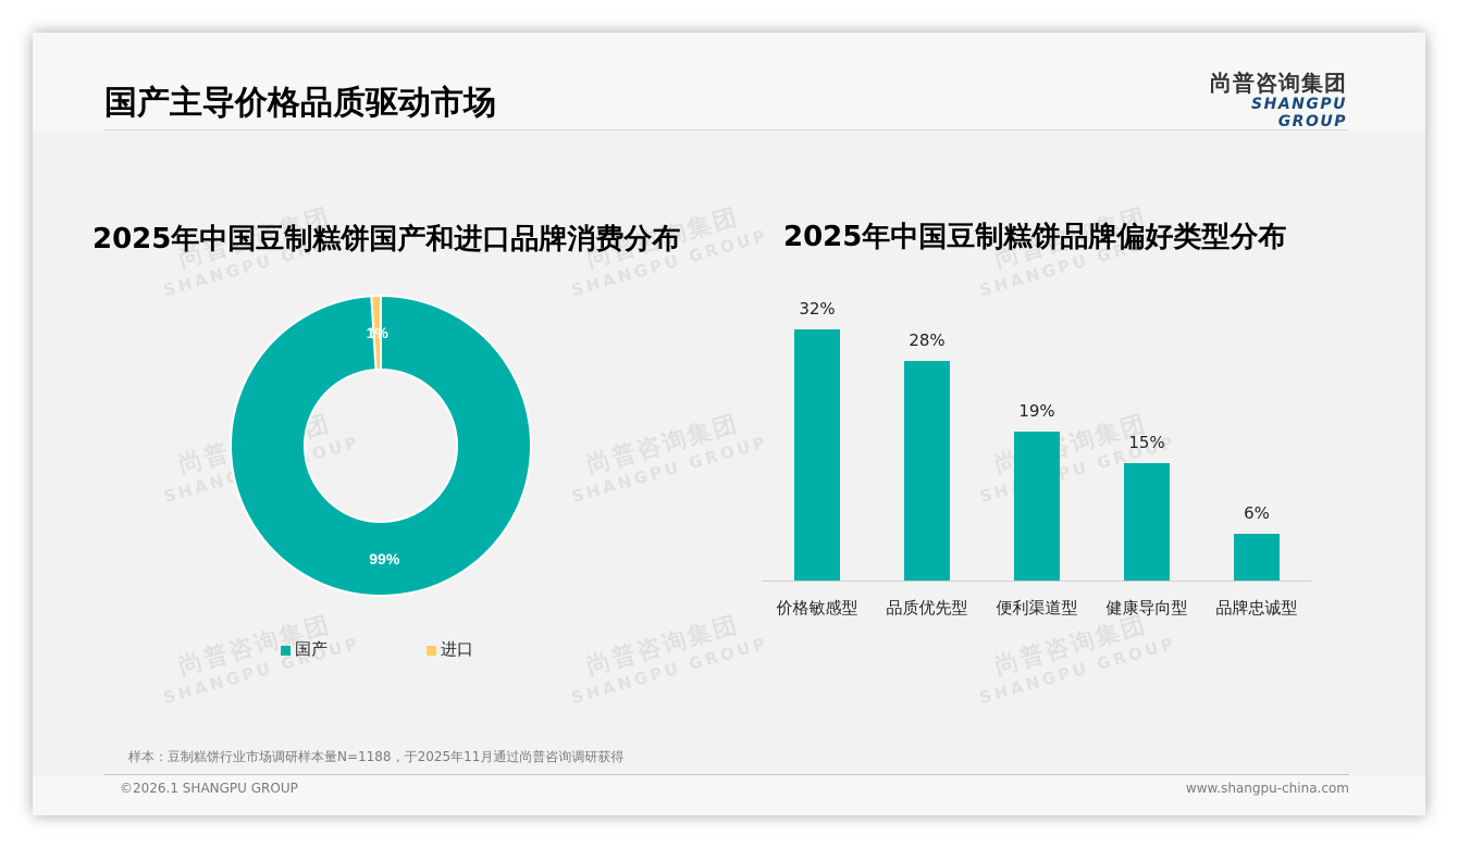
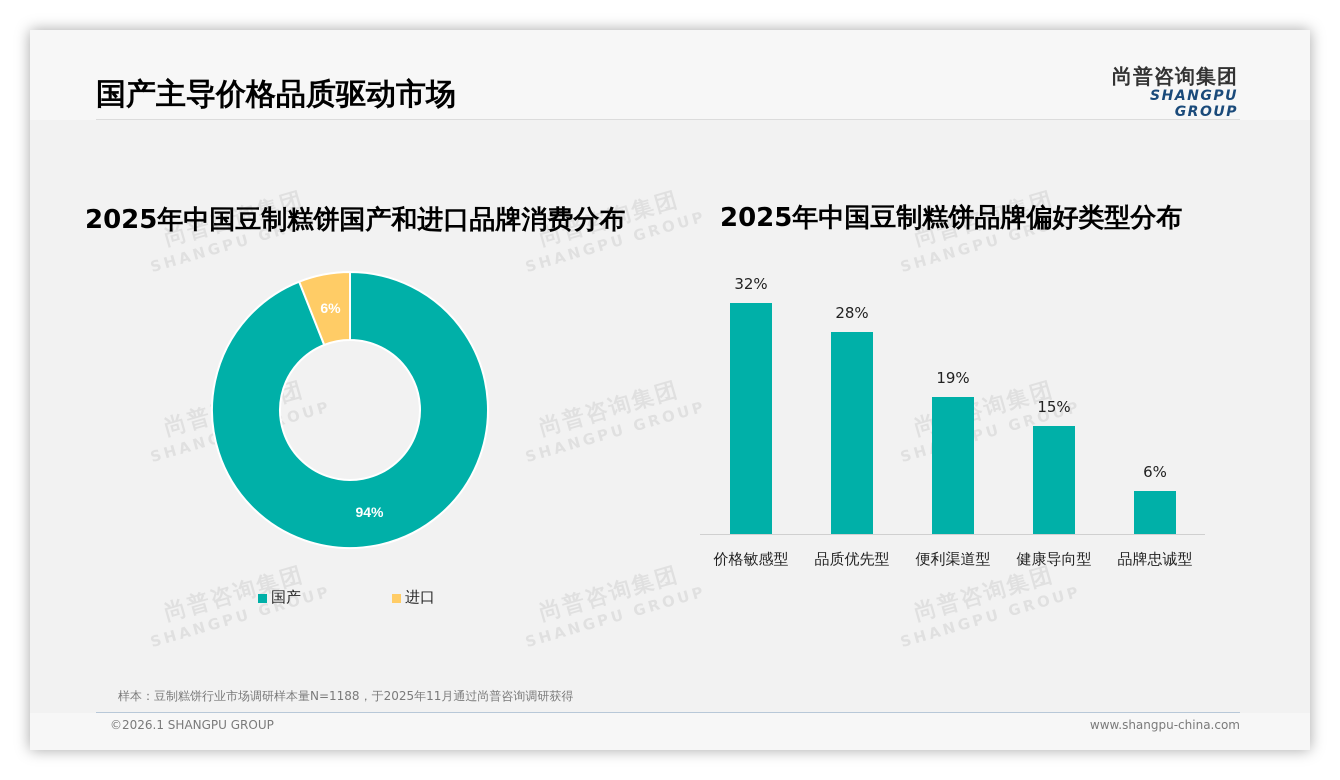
2025年中国豆制糕饼国产和进口品牌消费分布/国产: 99% -> 94%
2025年中国豆制糕饼国产和进口品牌消费分布/进口: 1% -> 6%
